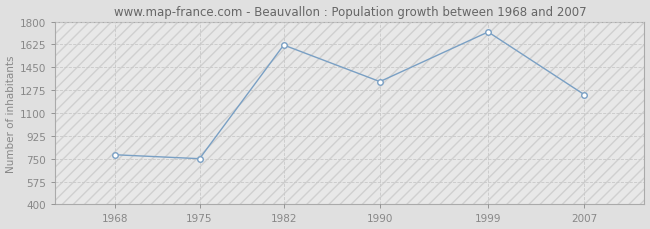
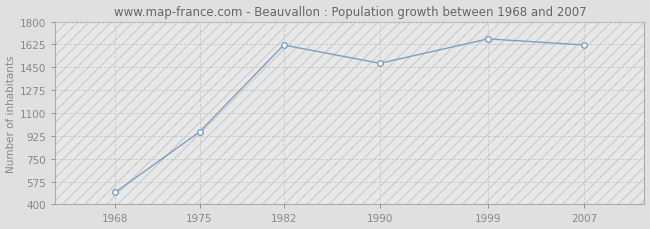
1968: 780 -> 490
1975: 750 -> 960
1990: 1340 -> 1480
1999: 1720 -> 1670
2007: 1240 -> 1620
